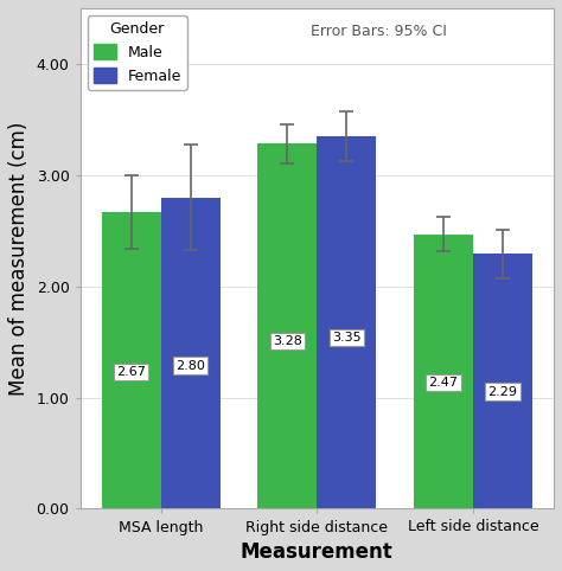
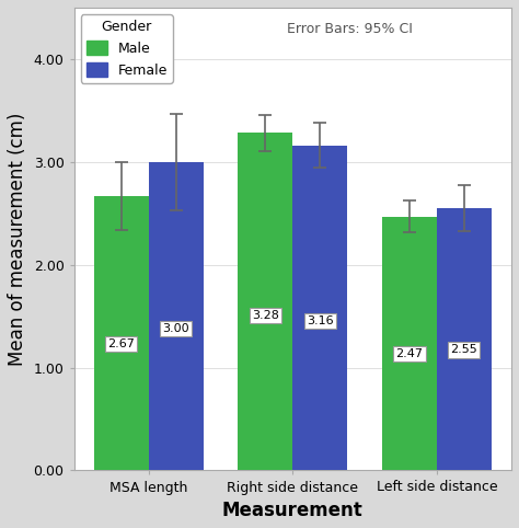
Female/MSA length: 2.80 -> 3.00
Female/Right side distance: 3.35 -> 3.16
Female/Left side distance: 2.29 -> 2.55
